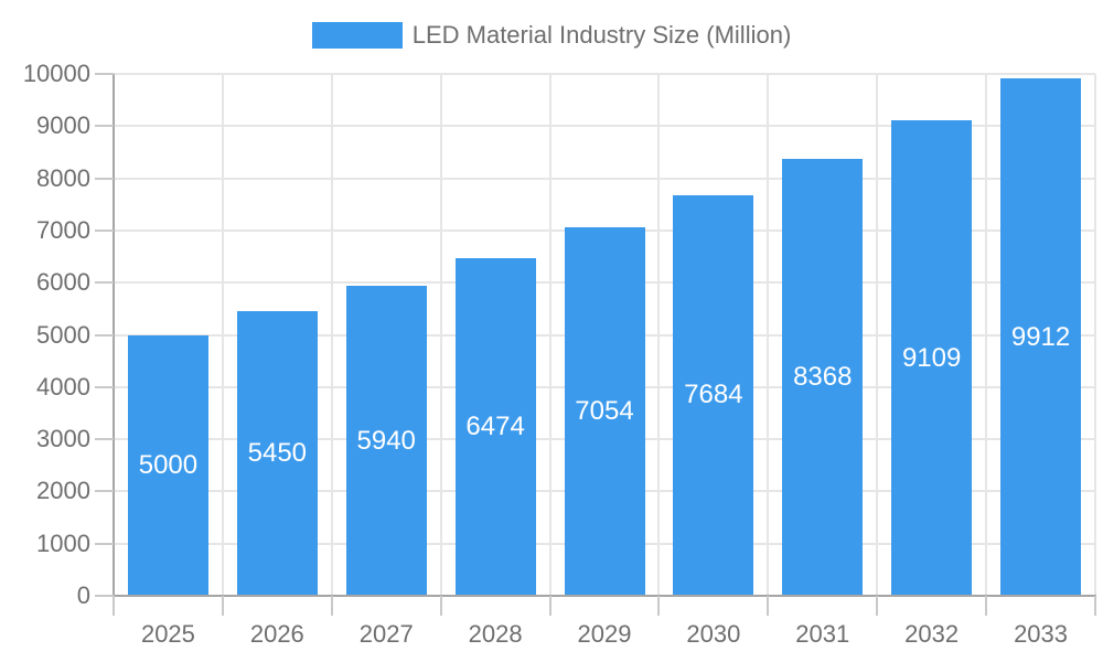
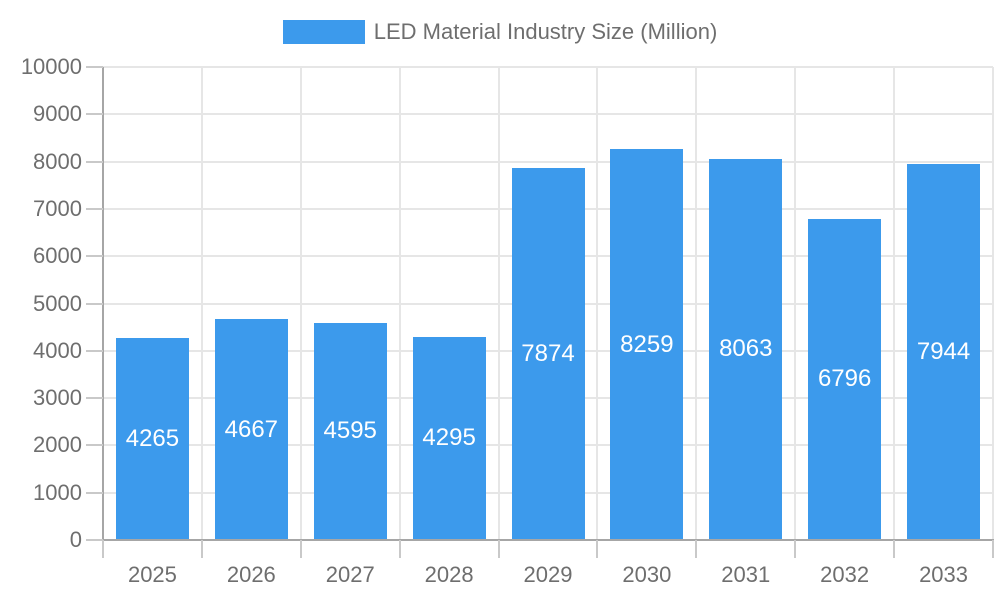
2025: 5000 -> 4265
2026: 5450 -> 4667
2027: 5940 -> 4595
2028: 6474 -> 4295
2029: 7054 -> 7874
2030: 7684 -> 8259
2031: 8368 -> 8063
2032: 9109 -> 6796
2033: 9912 -> 7944
